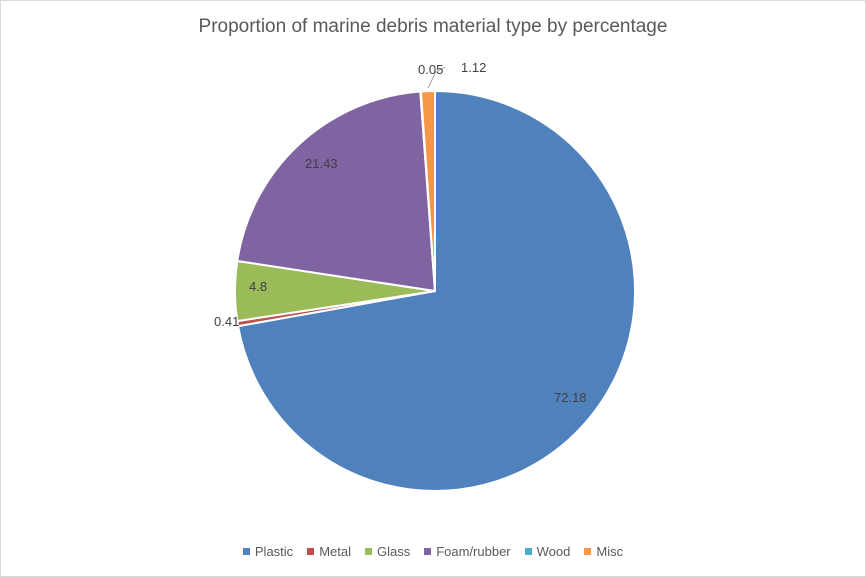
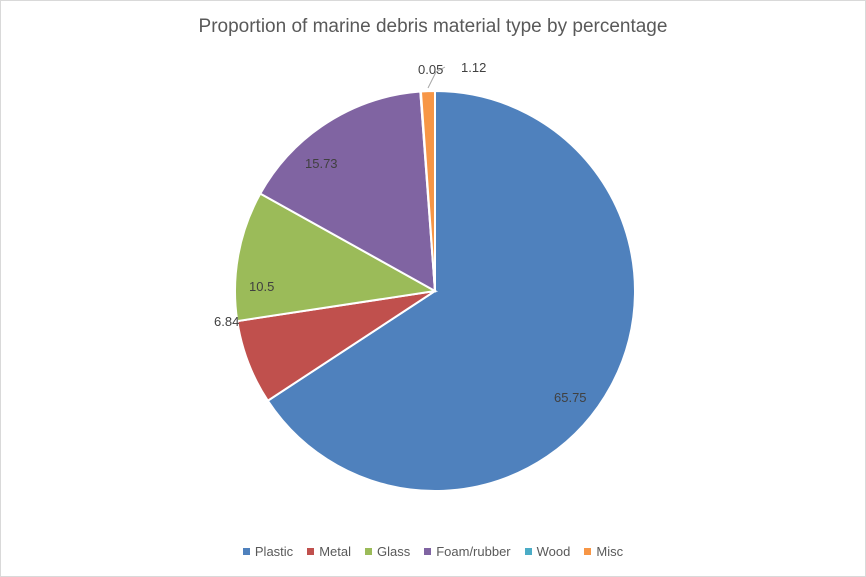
Plastic: 72.18 -> 65.75
Metal: 0.41 -> 6.84
Glass: 4.8 -> 10.5
Foam/rubber: 21.43 -> 15.73
